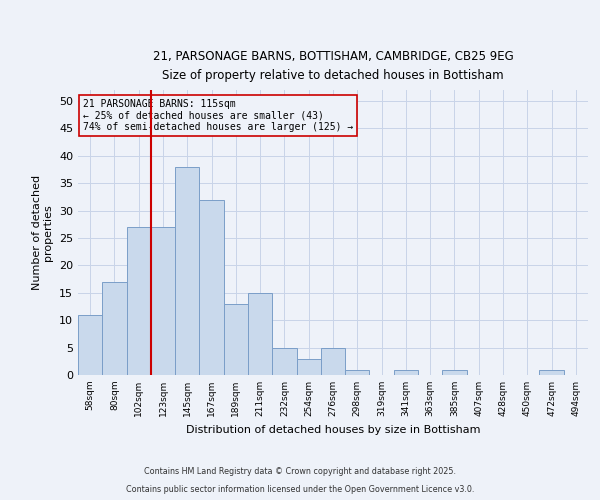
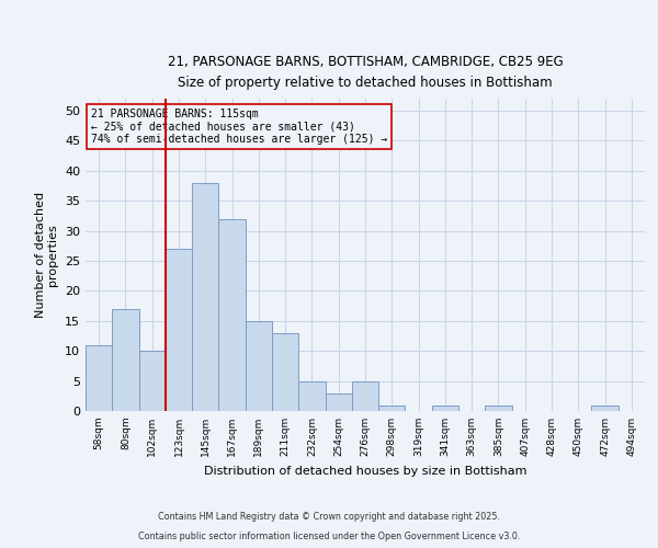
102sqm: 27 -> 10
189sqm: 13 -> 15
211sqm: 15 -> 13
